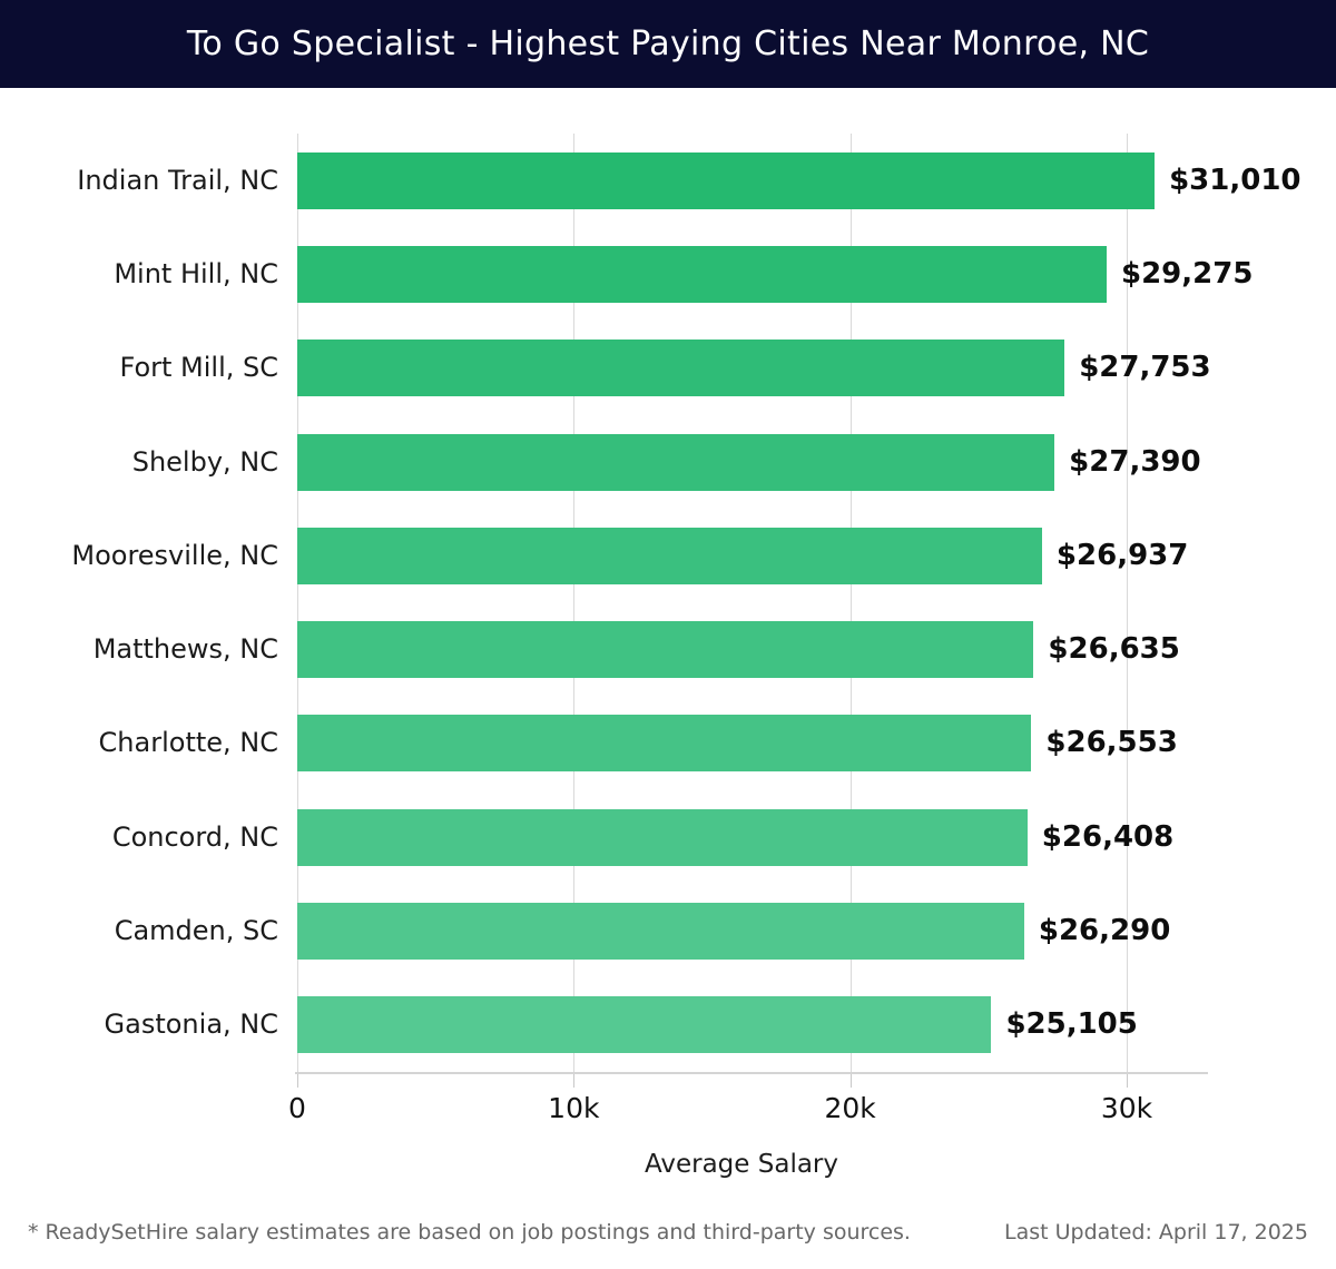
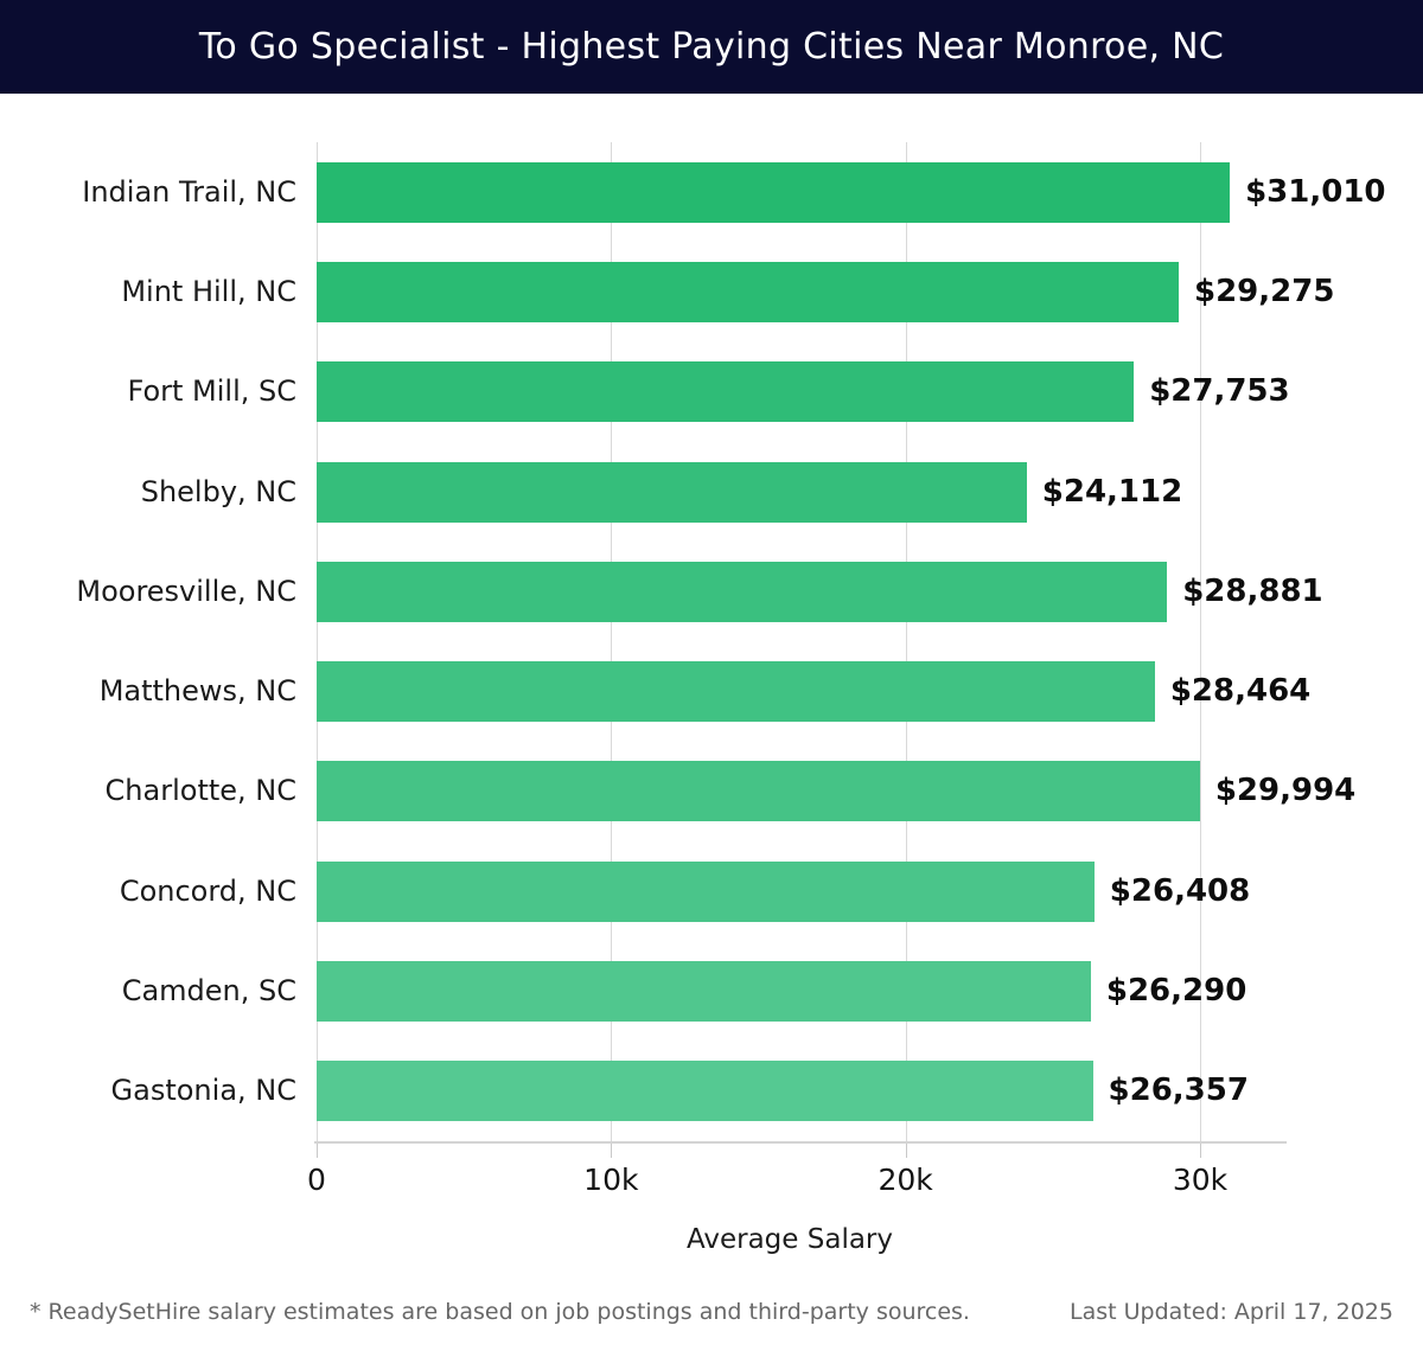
Shelby, NC: $27,390 -> $24,112
Mooresville, NC: $26,937 -> $28,881
Matthews, NC: $26,635 -> $28,464
Charlotte, NC: $26,553 -> $29,994
Gastonia, NC: $25,105 -> $26,357
